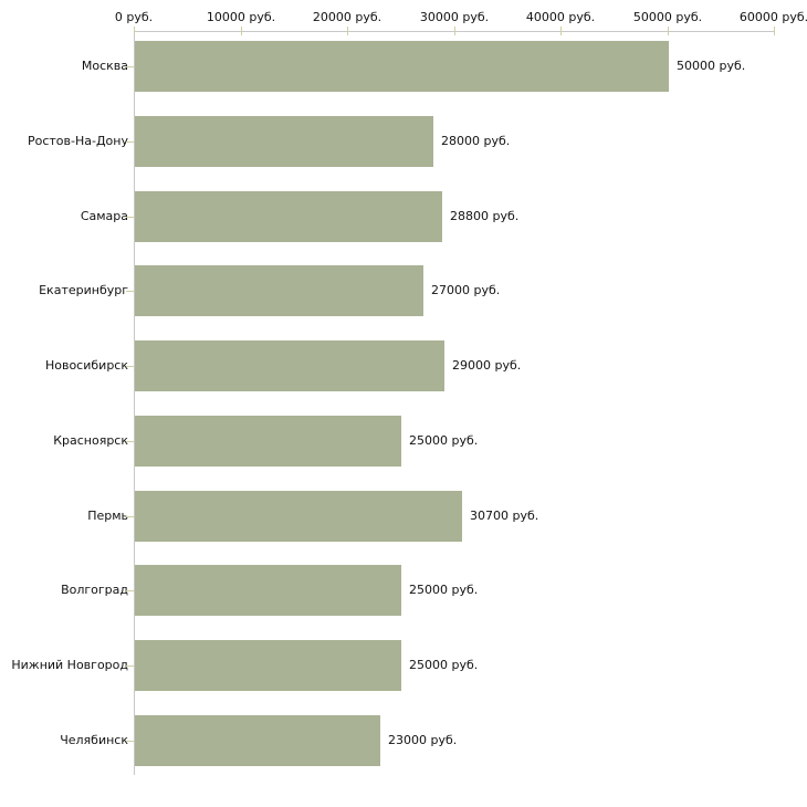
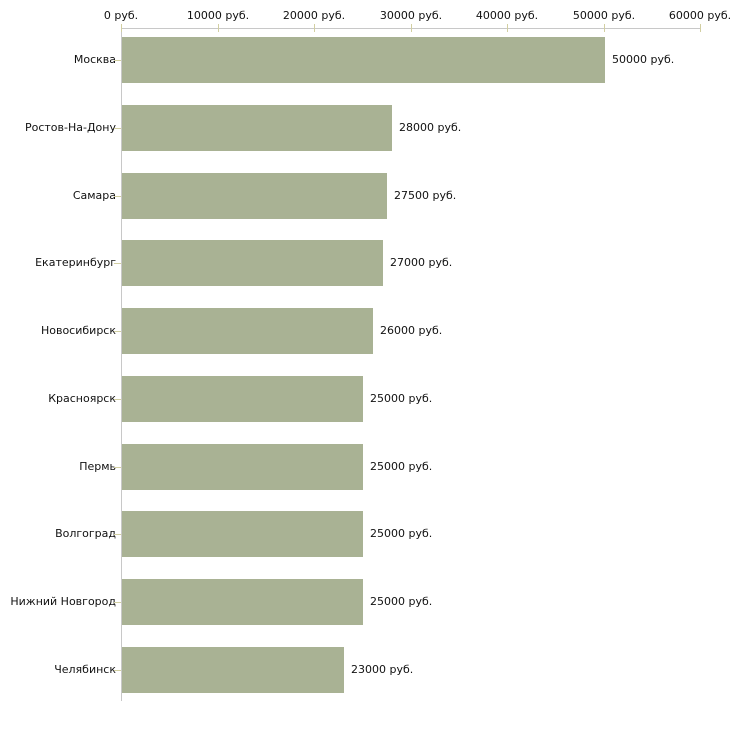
Самара: 28800 -> 27500
Новосибирск: 29000 -> 26000
Пермь: 30700 -> 25000
